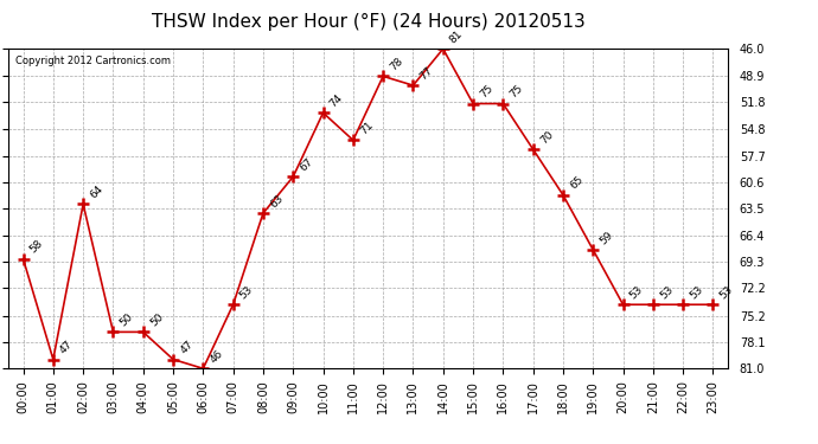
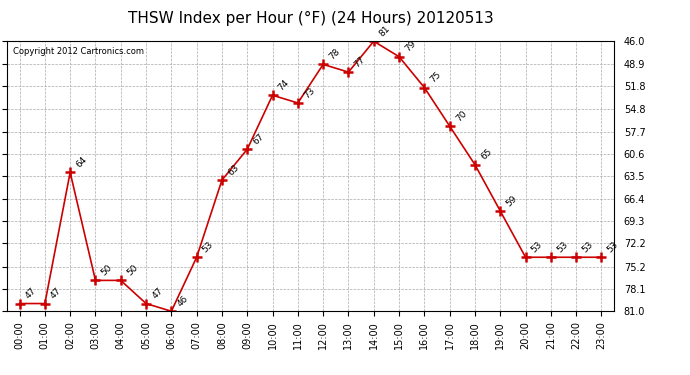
00:00: 58 -> 47
11:00: 71 -> 73
15:00: 75 -> 79
